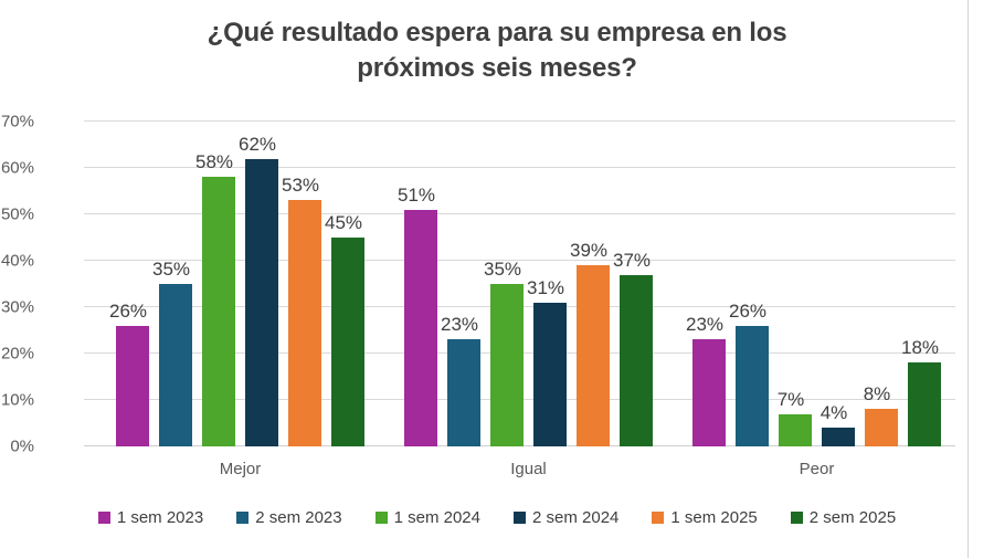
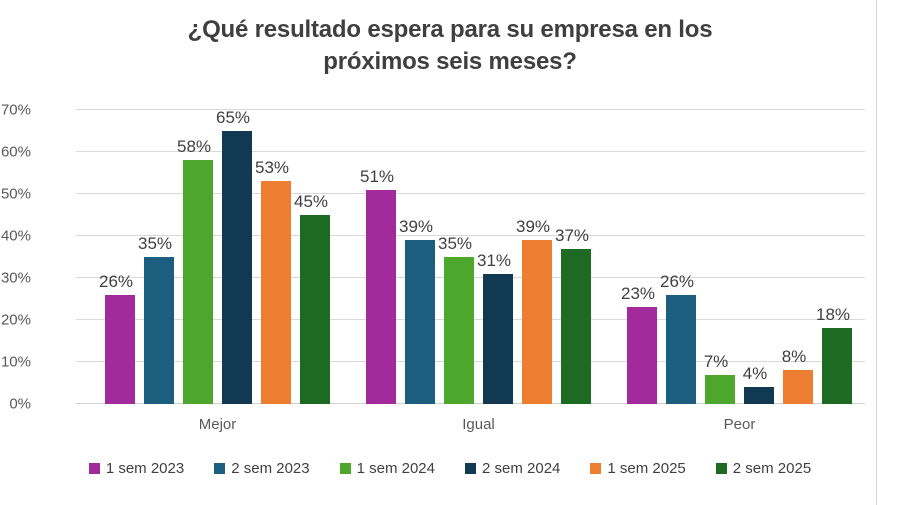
2 sem 2024/Mejor: 62% -> 65%
2 sem 2023/Igual: 23% -> 39%
